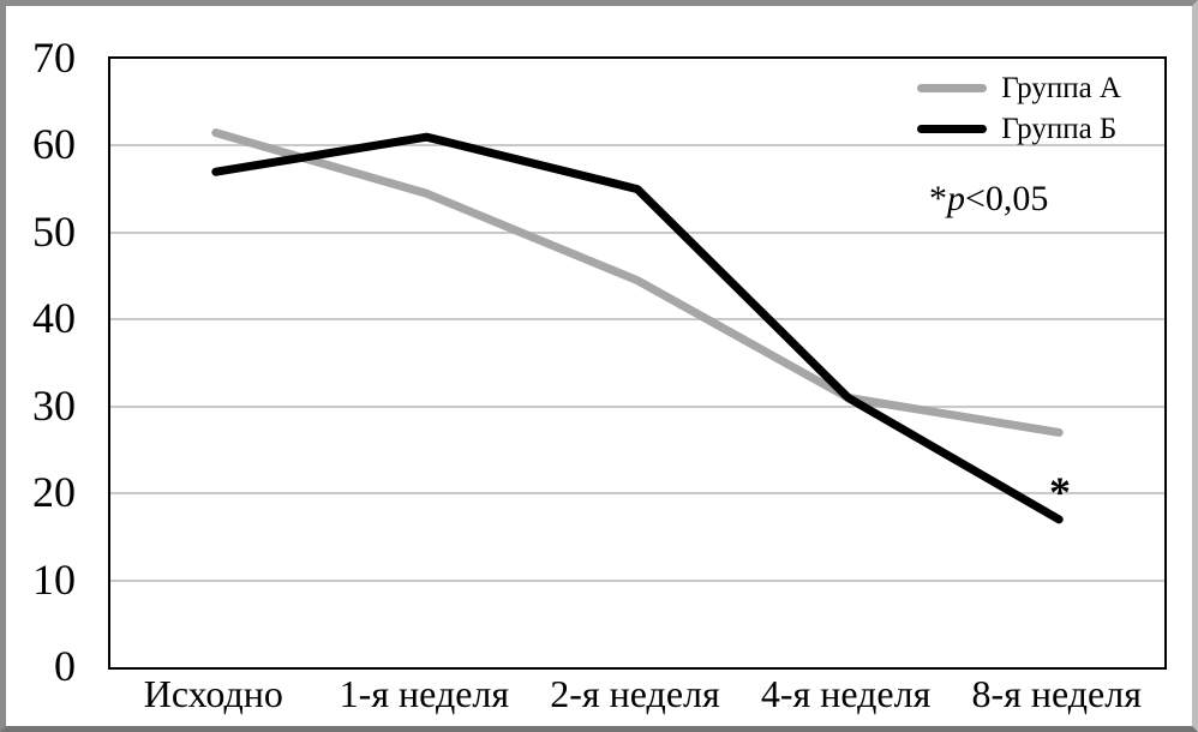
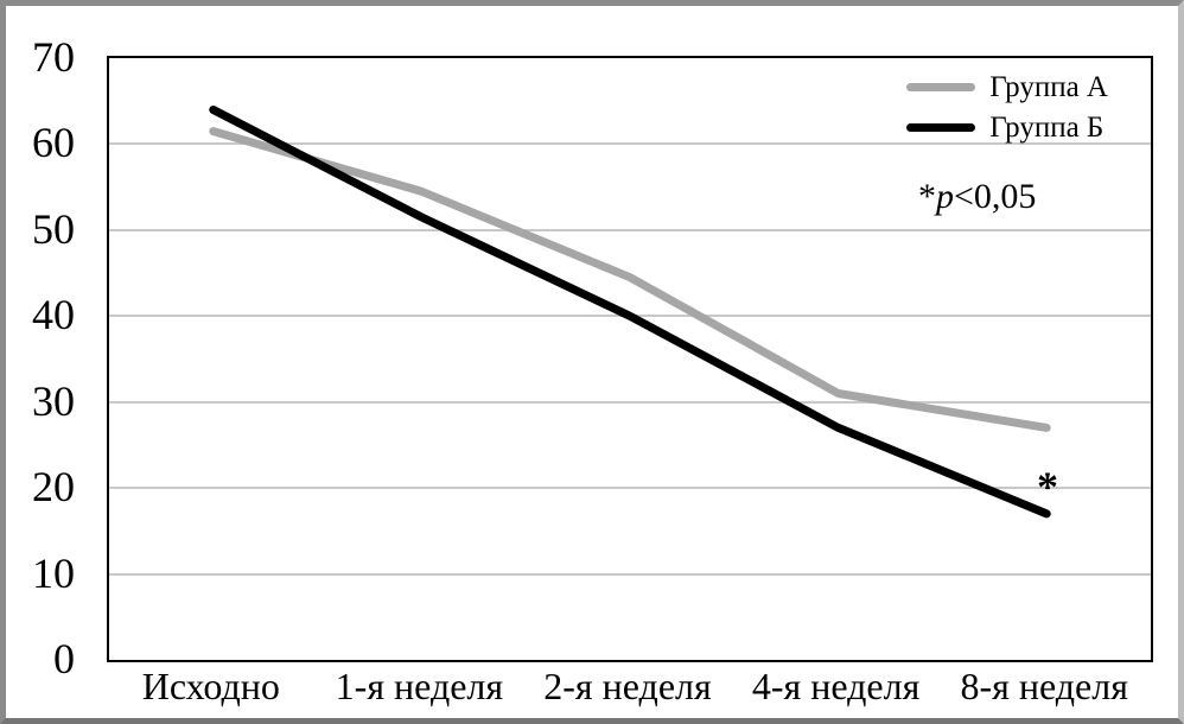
Группа Б/Исходно: 57 -> 64
Группа Б/1-я неделя: 61 -> 52
Группа Б/2-я неделя: 55 -> 40
Группа Б/4-я неделя: 31 -> 27
